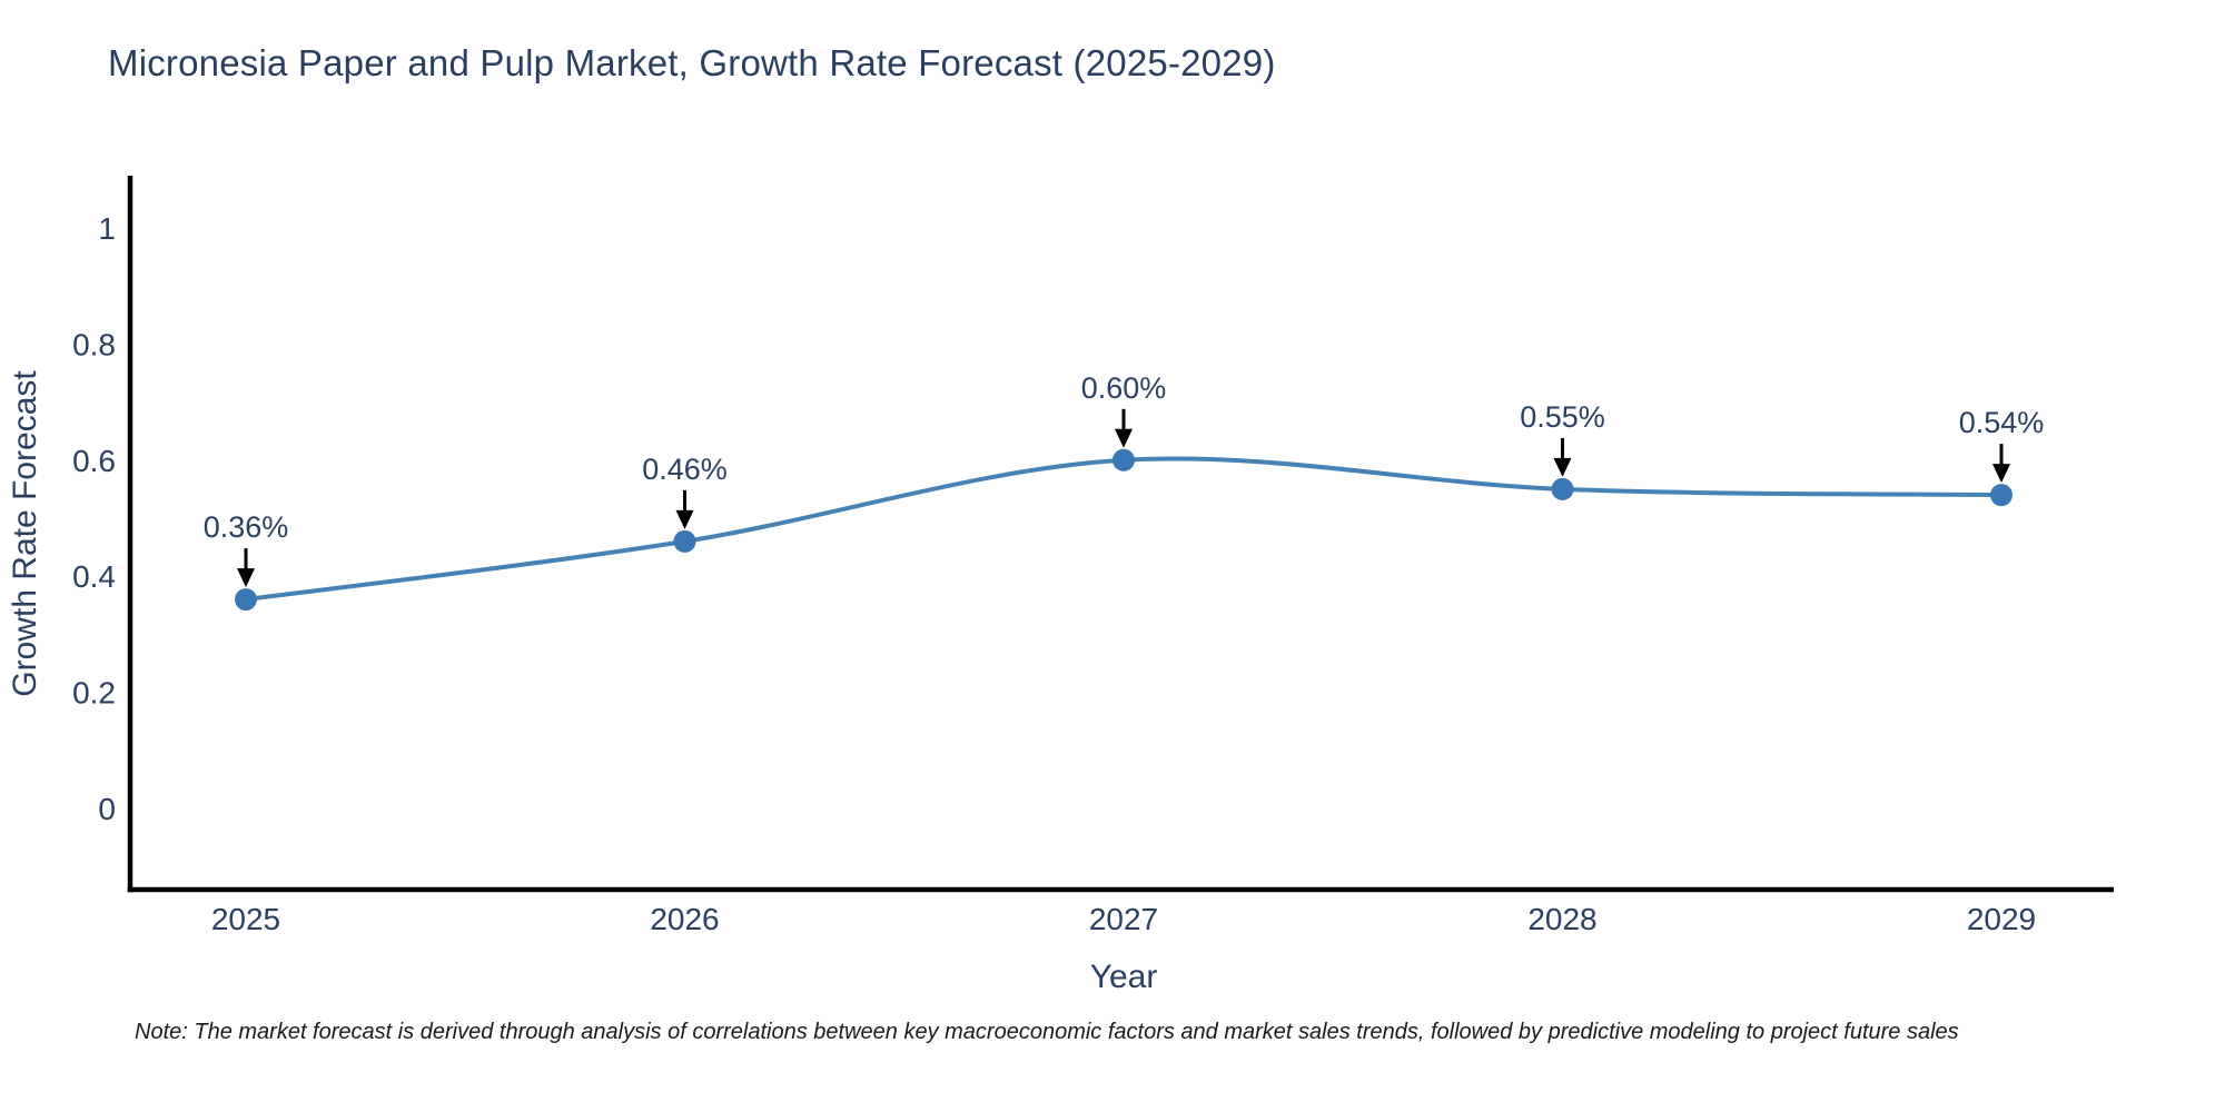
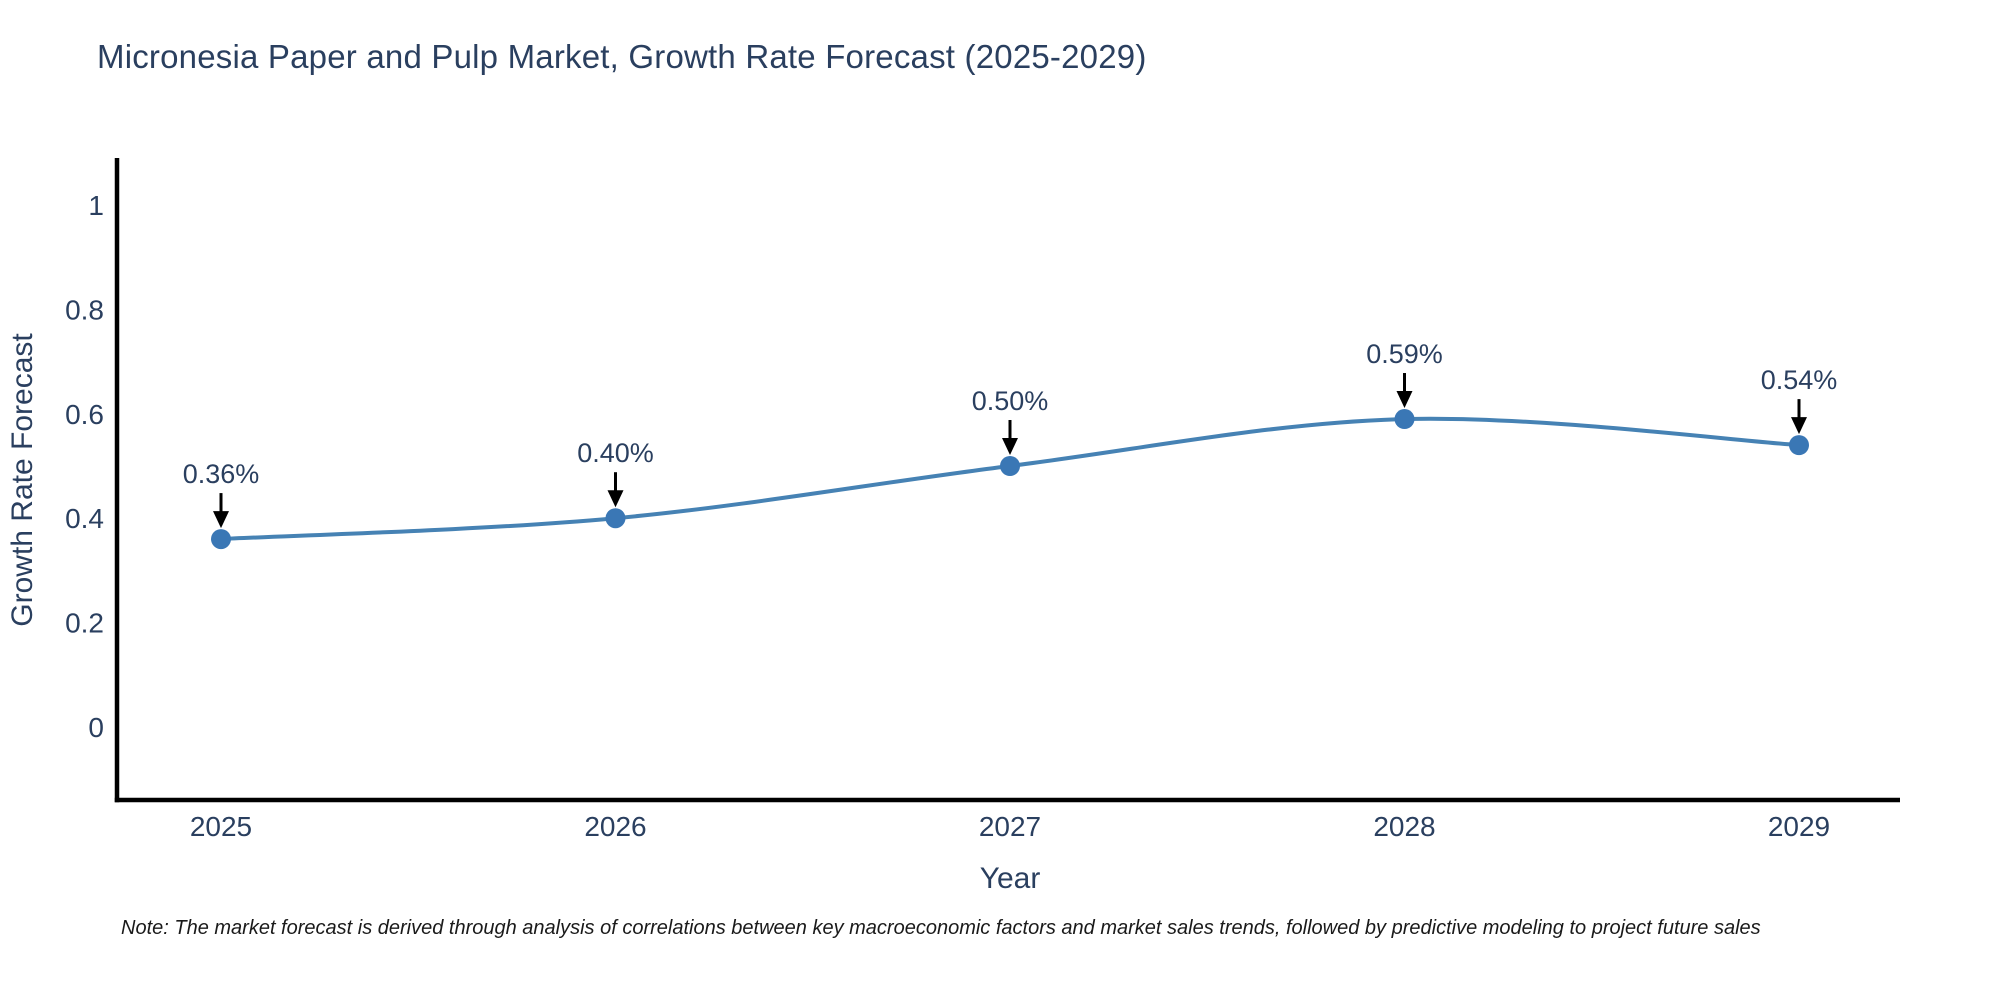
2026: 0.46% -> 0.40%
2027: 0.60% -> 0.50%
2028: 0.55% -> 0.59%
